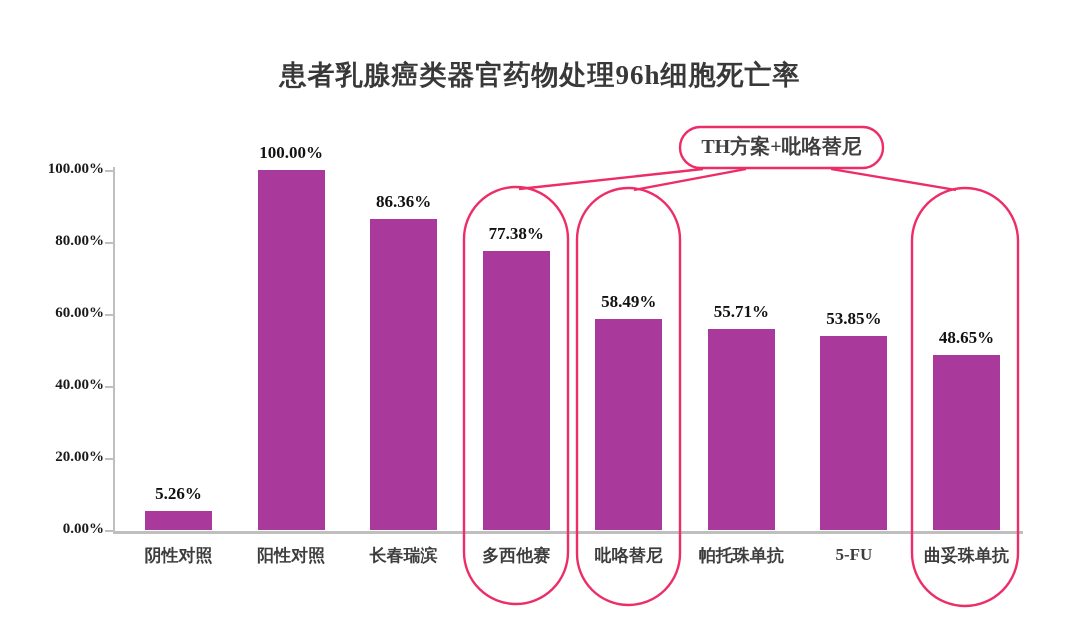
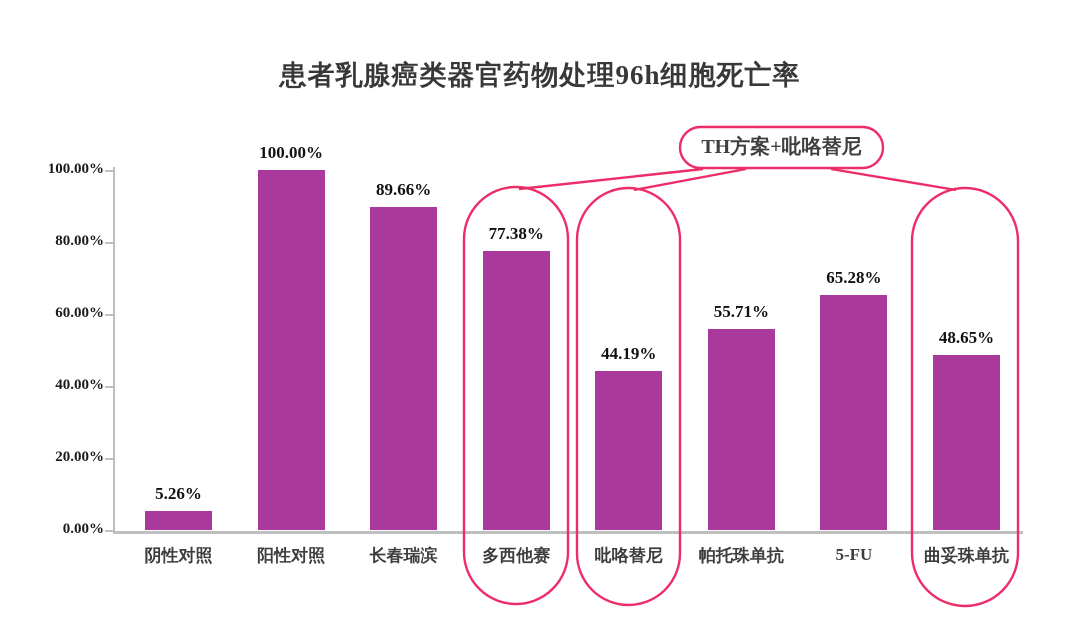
长春瑞滨: 86.36% -> 89.66%
吡咯替尼: 58.49% -> 44.19%
5-FU: 53.85% -> 65.28%
